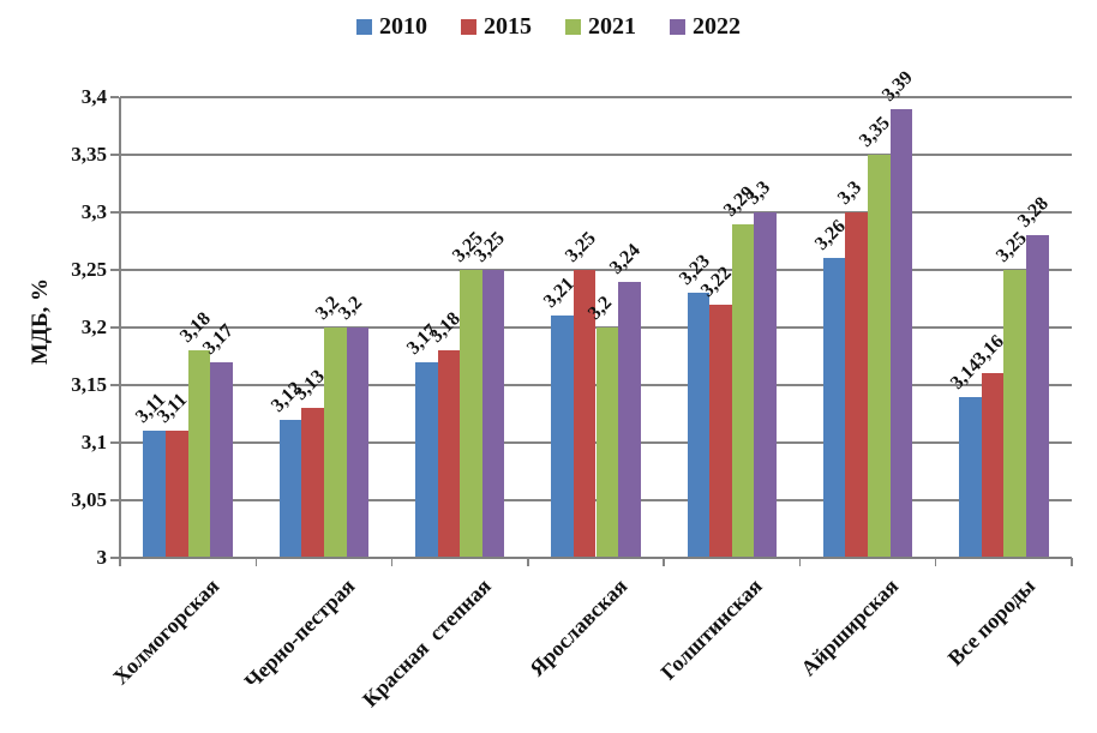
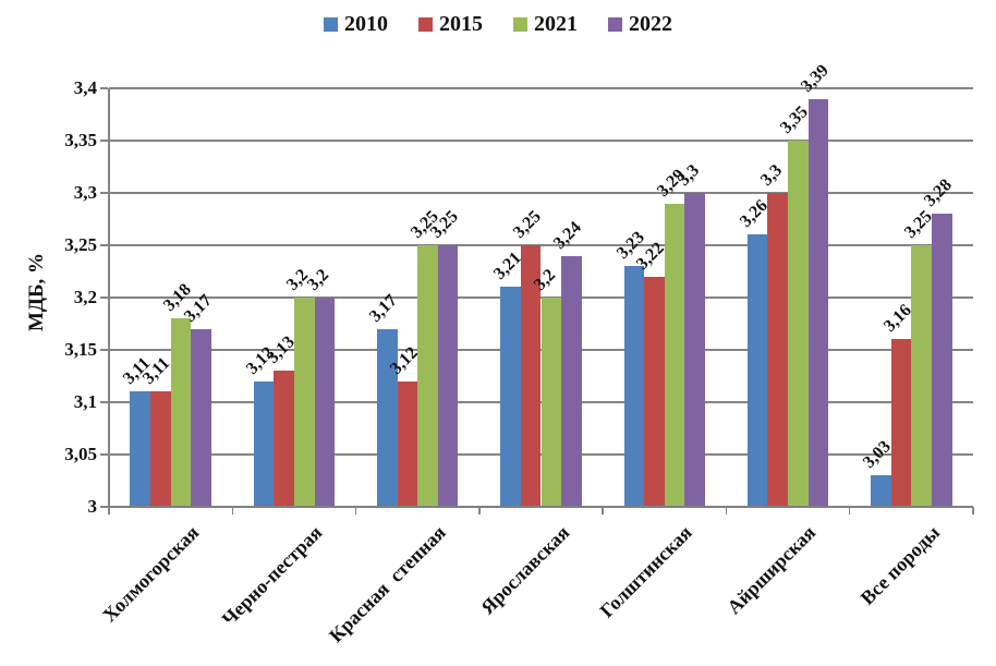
2015/Красная степная: 3,18 -> 3,12
2010/Все породы: 3,14 -> 3,03
